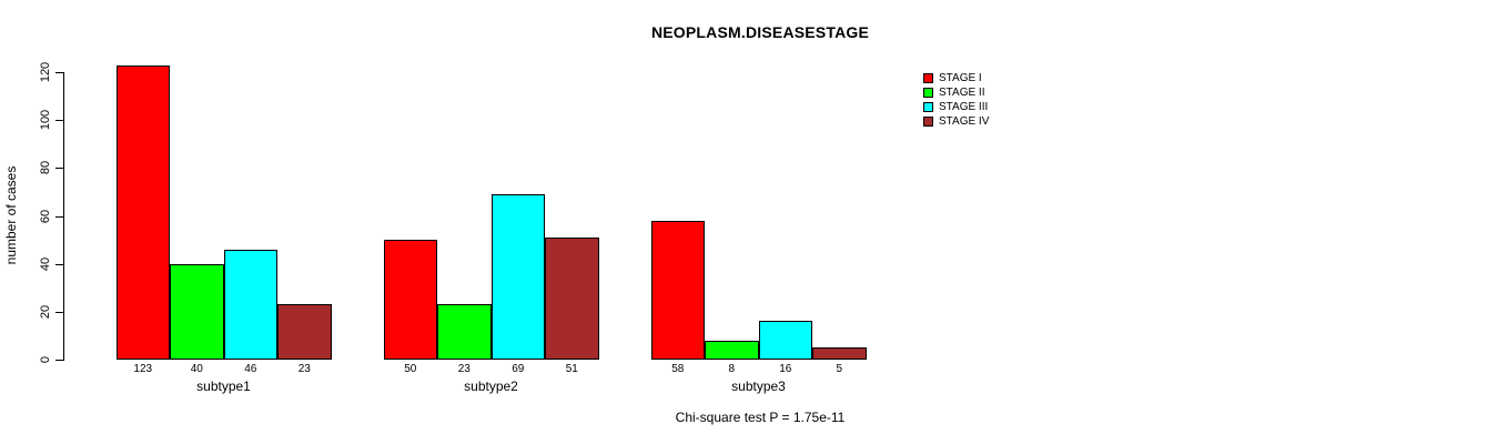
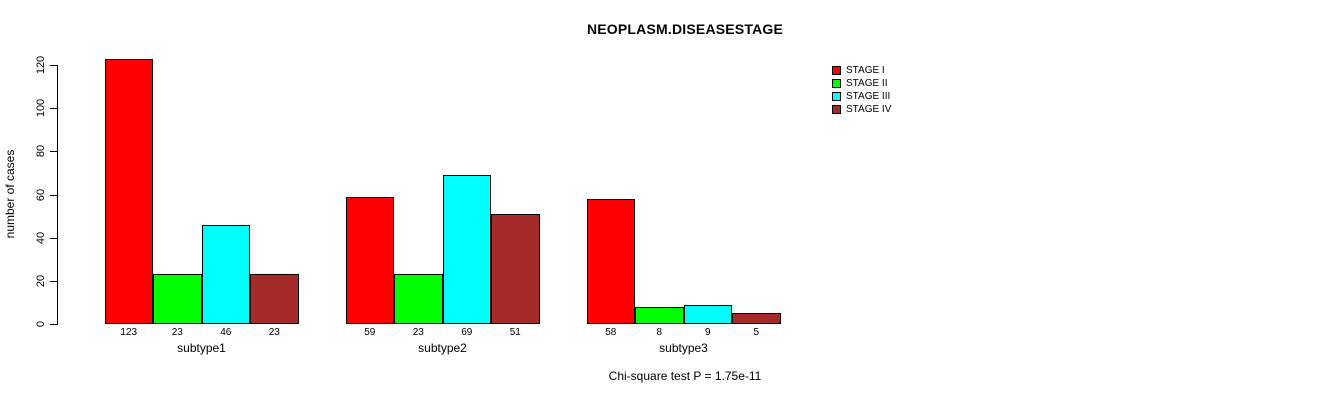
STAGE II/subtype1: 40 -> 23
STAGE I/subtype2: 50 -> 59
STAGE III/subtype3: 16 -> 9
